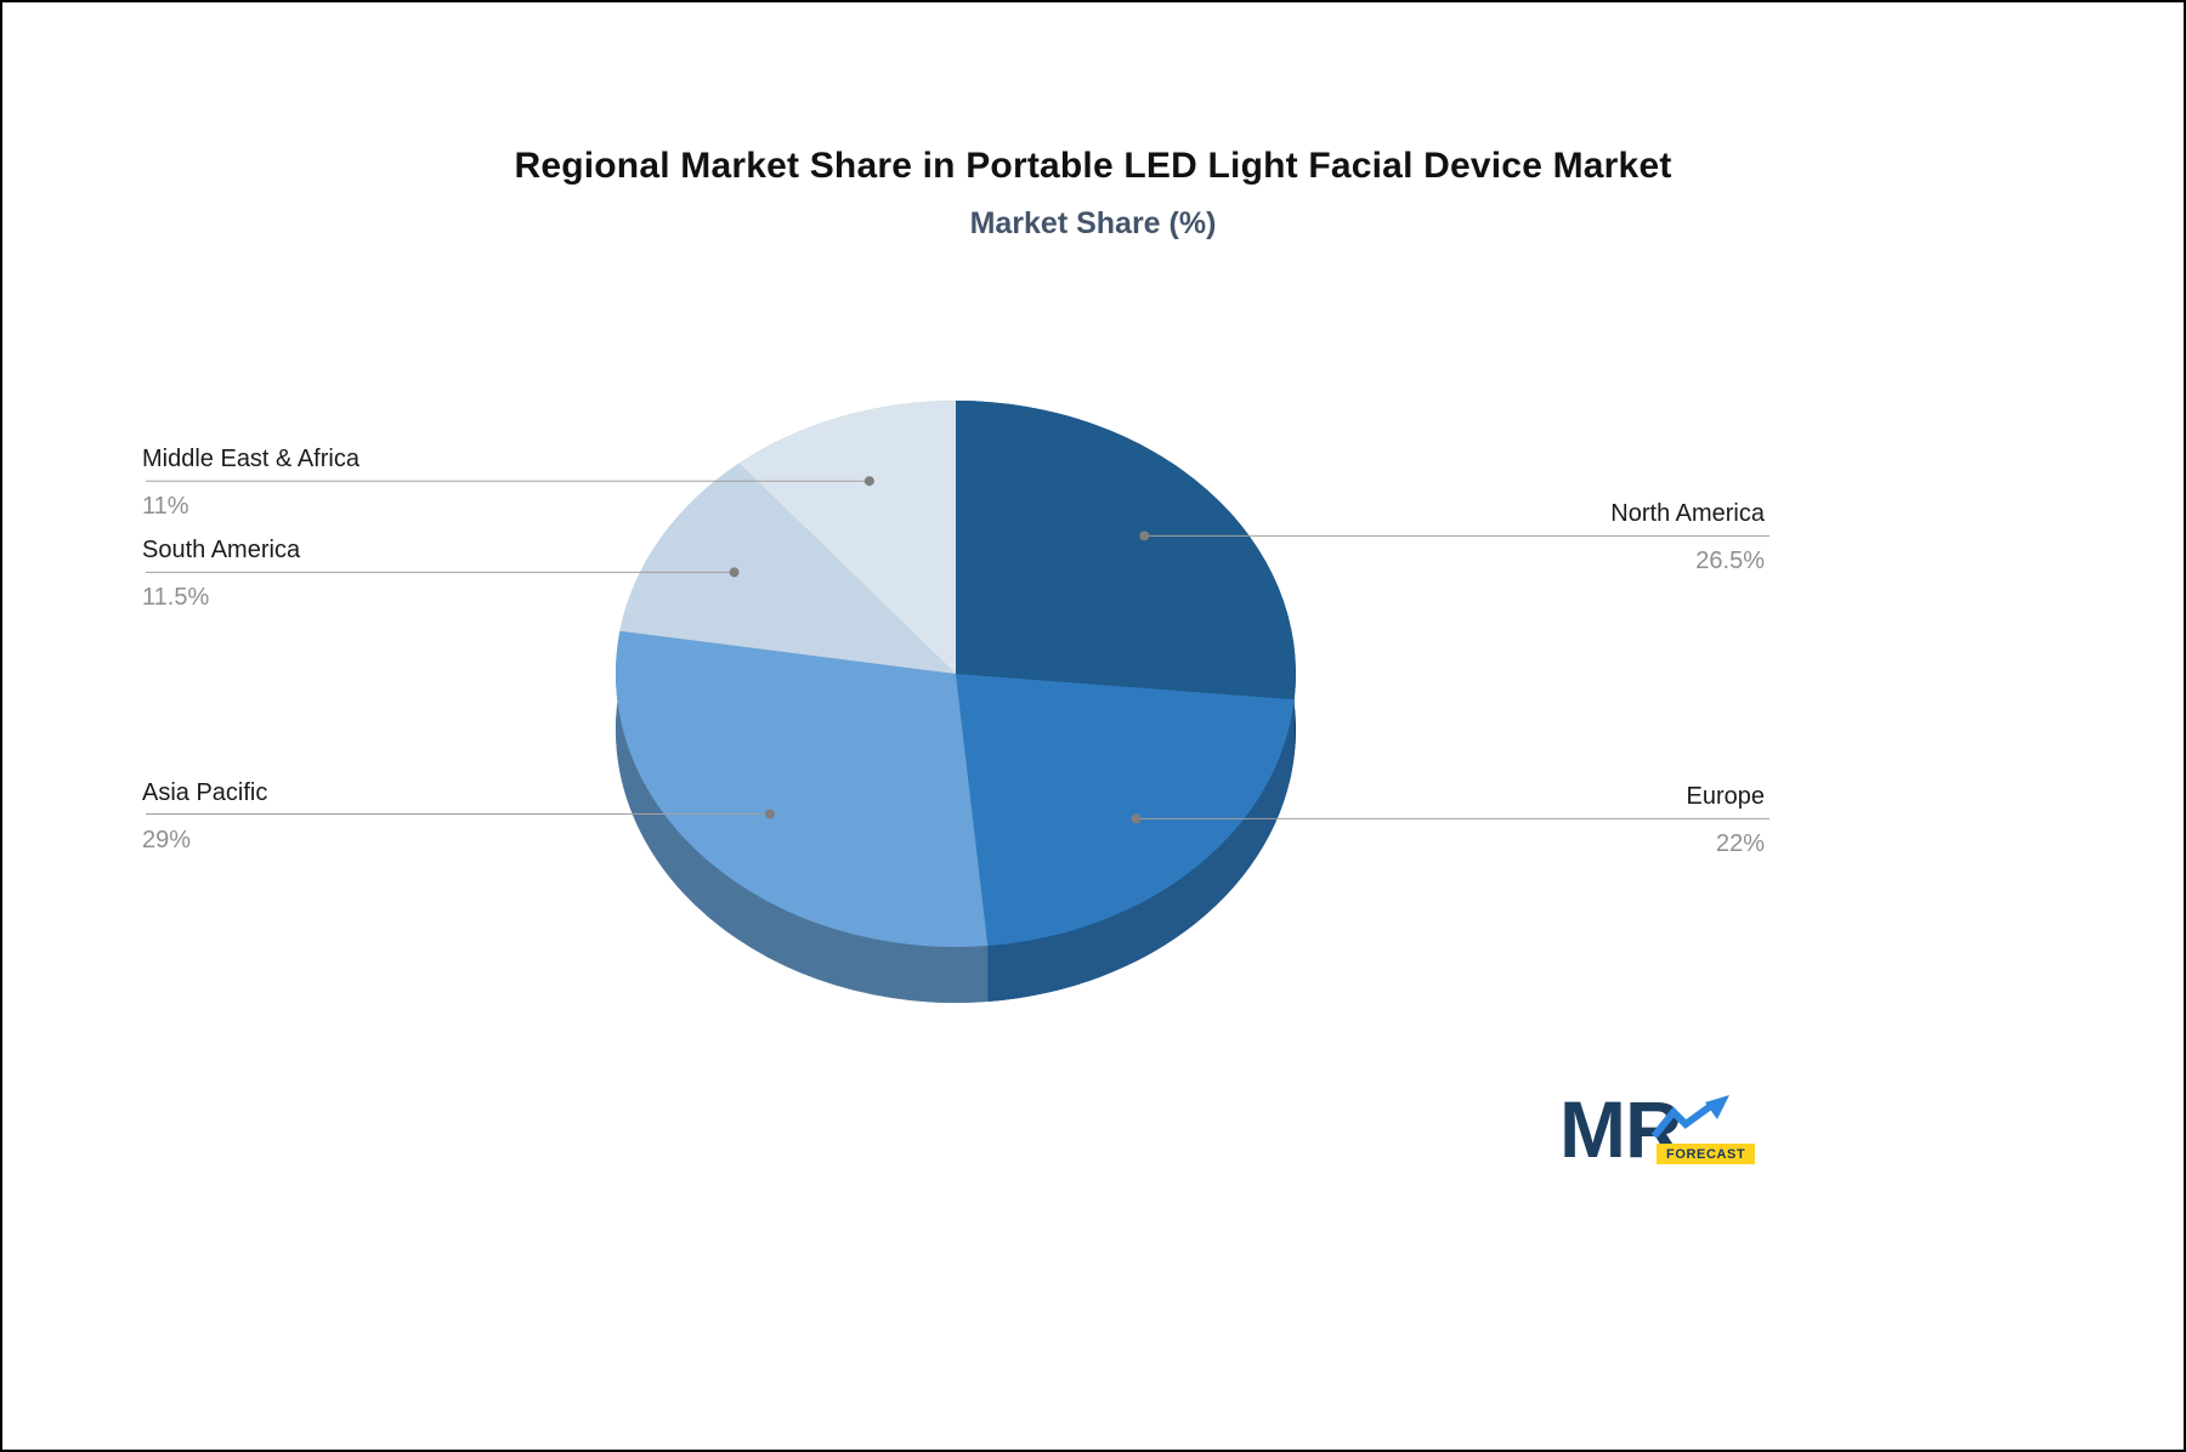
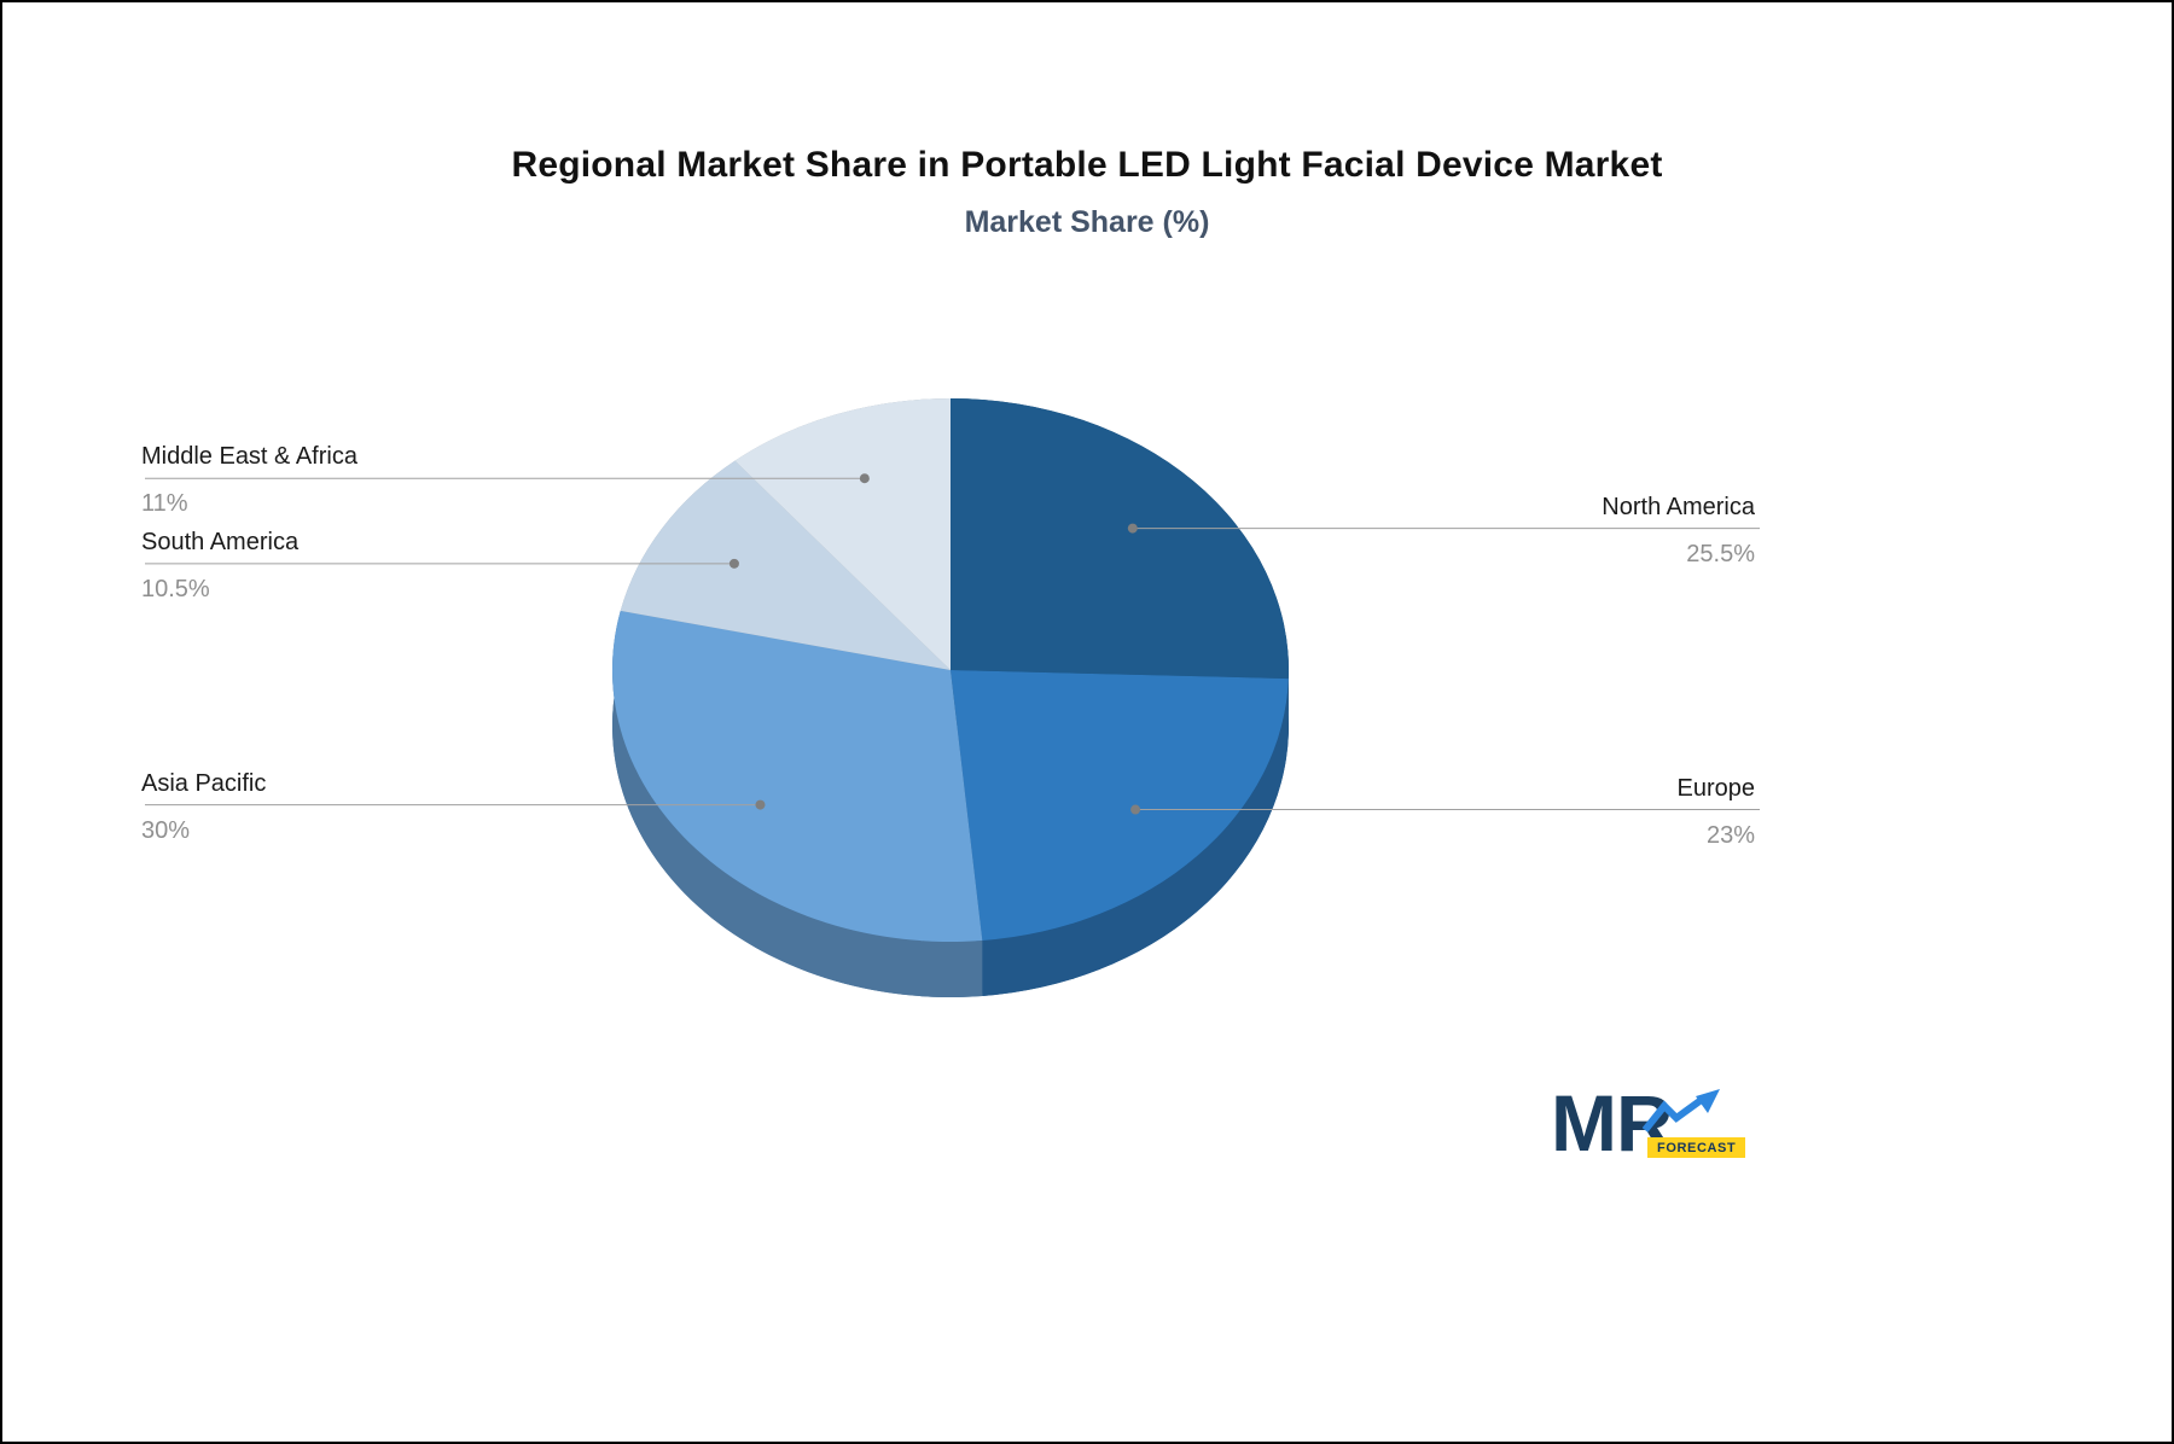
North America: 26.5% -> 25.5%
Europe: 22% -> 23%
Asia Pacific: 29% -> 30%
South America: 11.5% -> 10.5%
